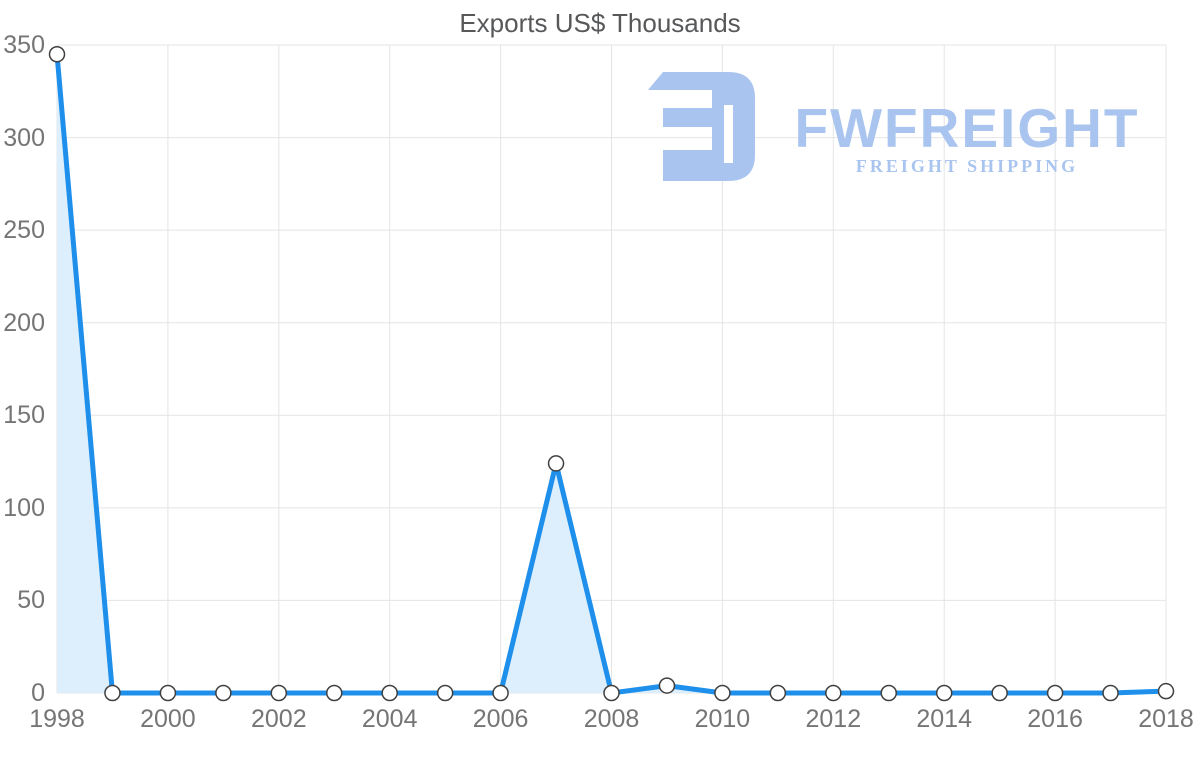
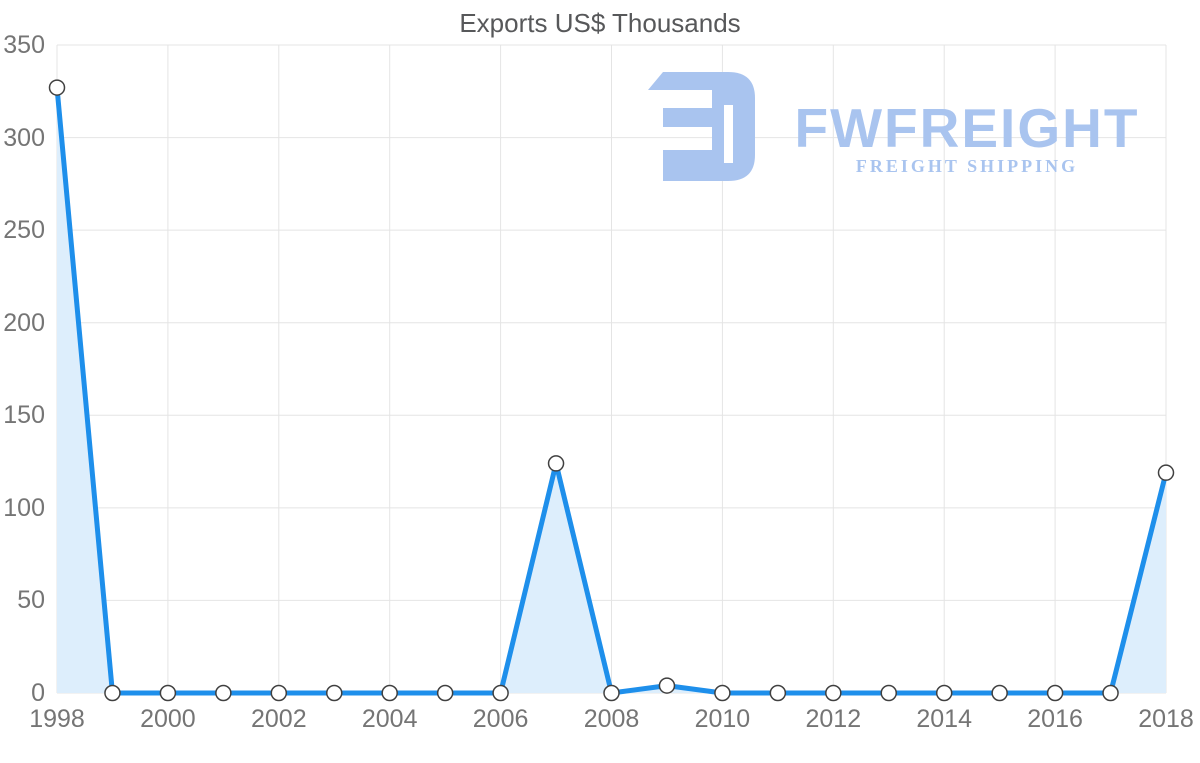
1998: 345 -> 327
2018: 1 -> 119
